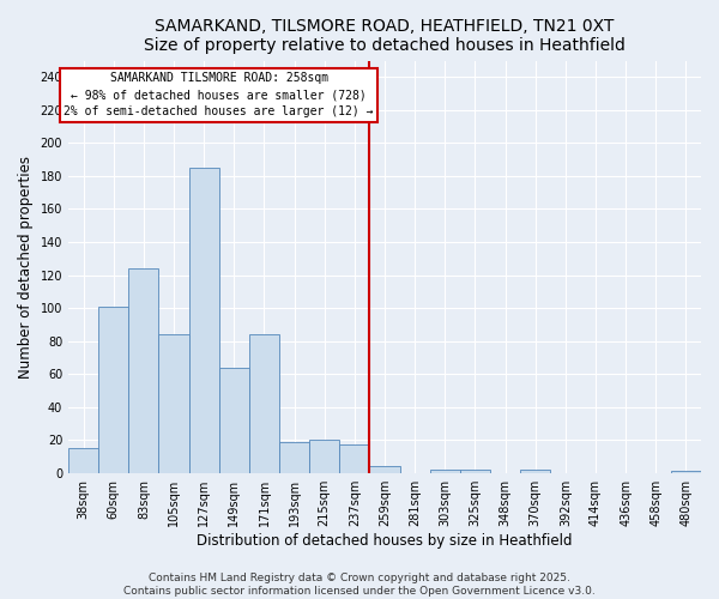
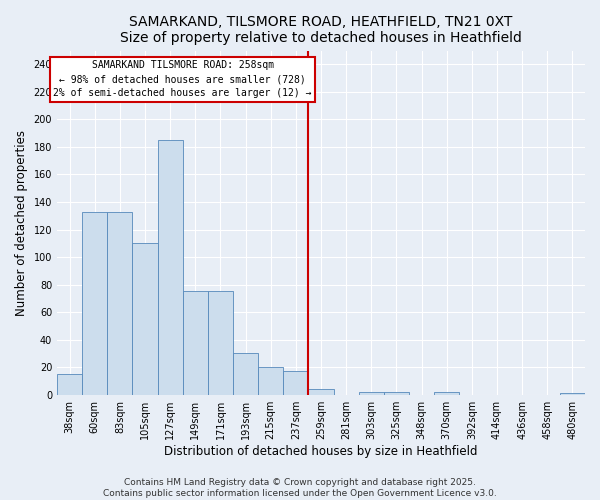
60sqm: 101 -> 133
83sqm: 124 -> 133
105sqm: 84 -> 110
149sqm: 64 -> 75
171sqm: 84 -> 75
193sqm: 19 -> 30
